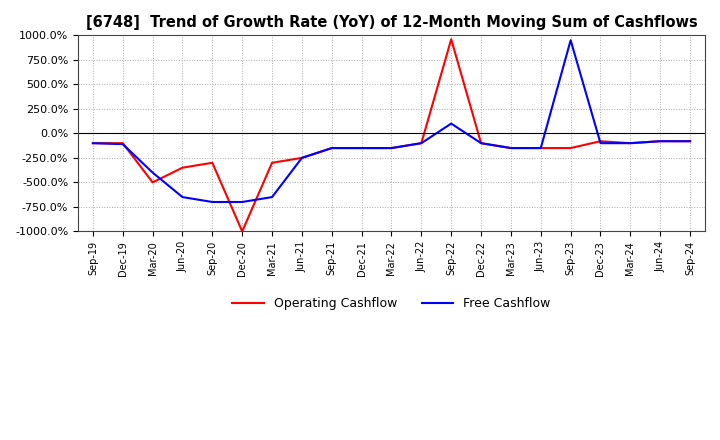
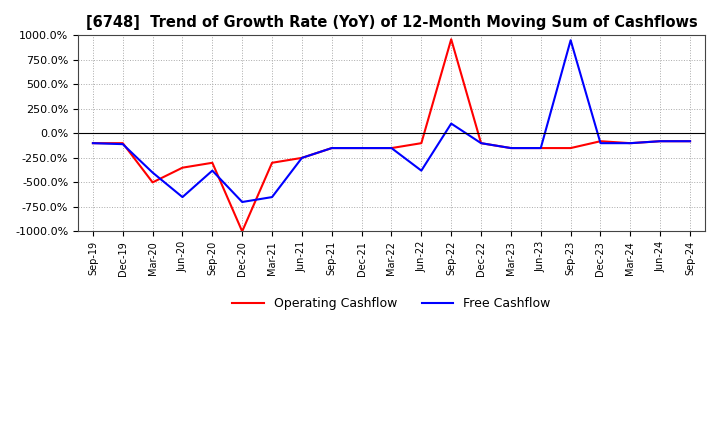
Free Cashflow/Sep-20: -700% -> -380%
Free Cashflow/Jun-22: -100% -> -380%
